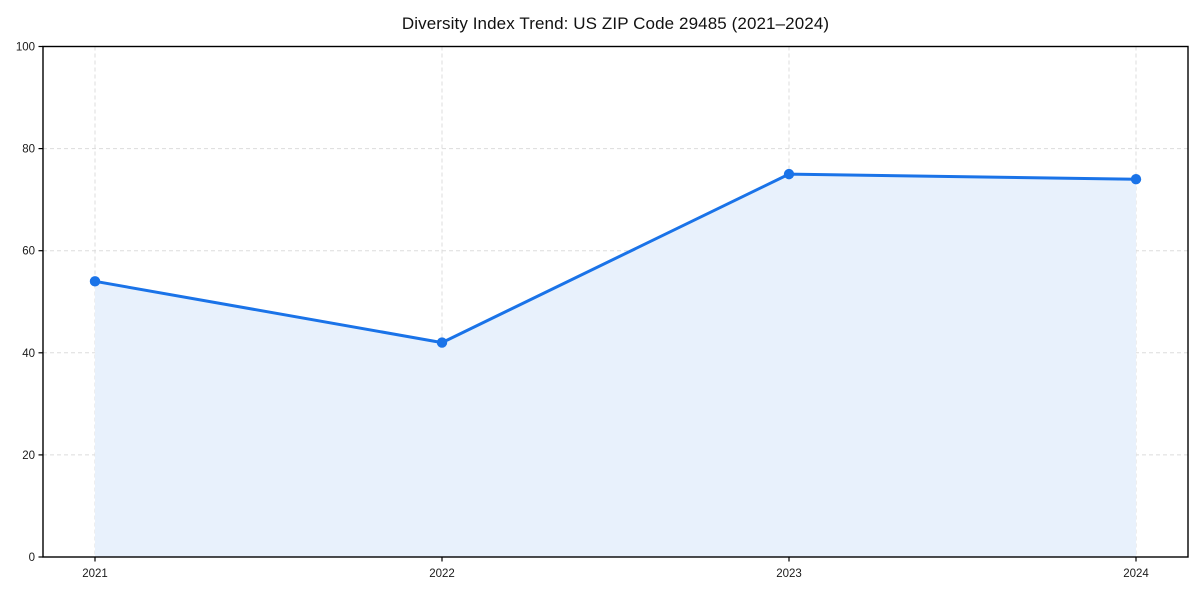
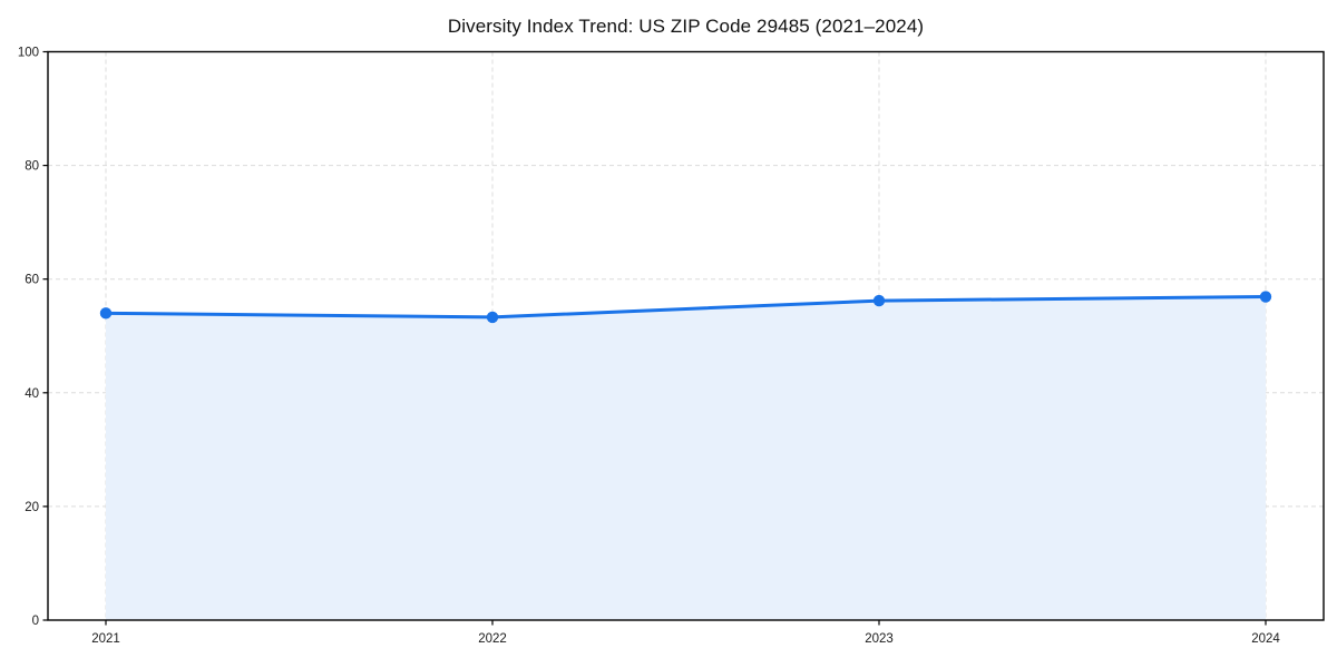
2022: 42 -> 53
2023: 75 -> 56
2024: 74 -> 57
